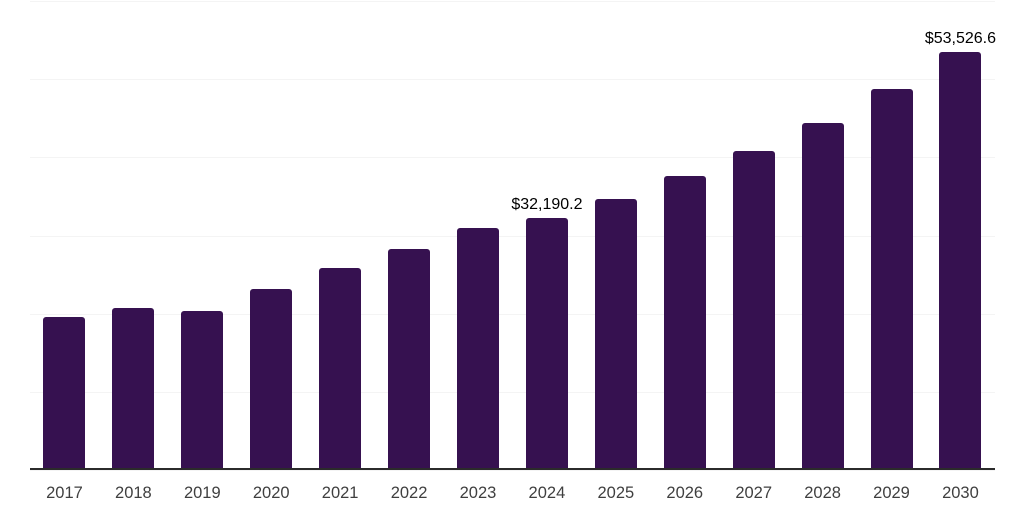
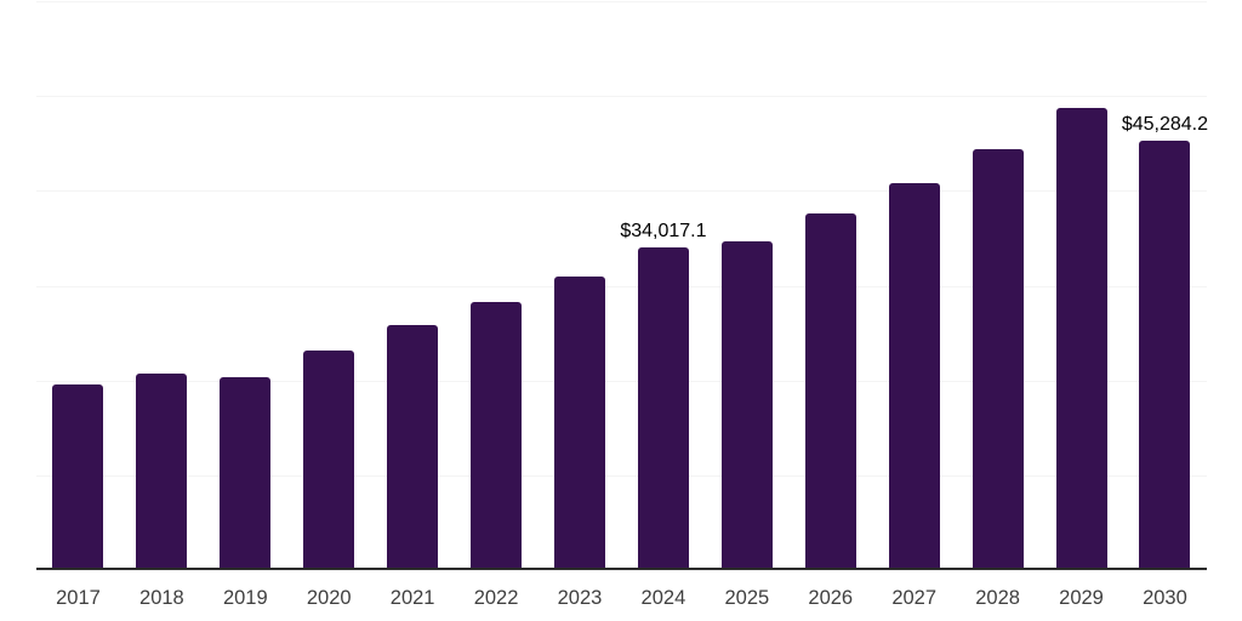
2024: $32,190.2 -> $34,017.1
2030: $53,526.6 -> $45,284.2
